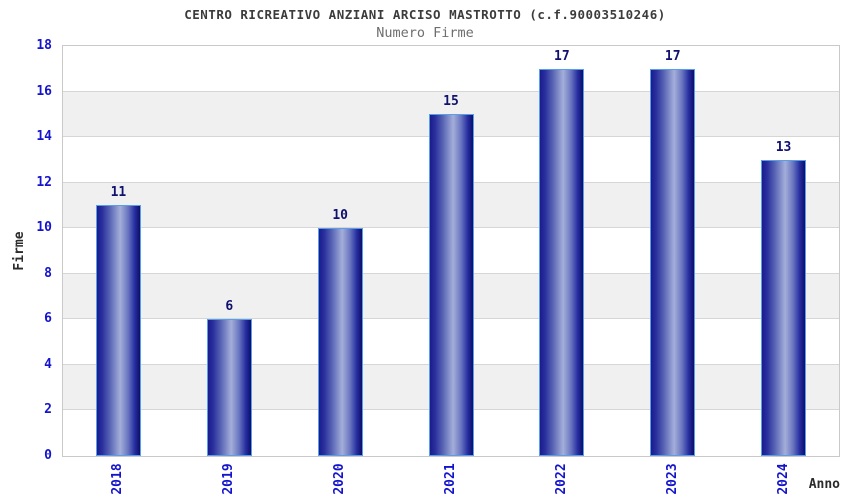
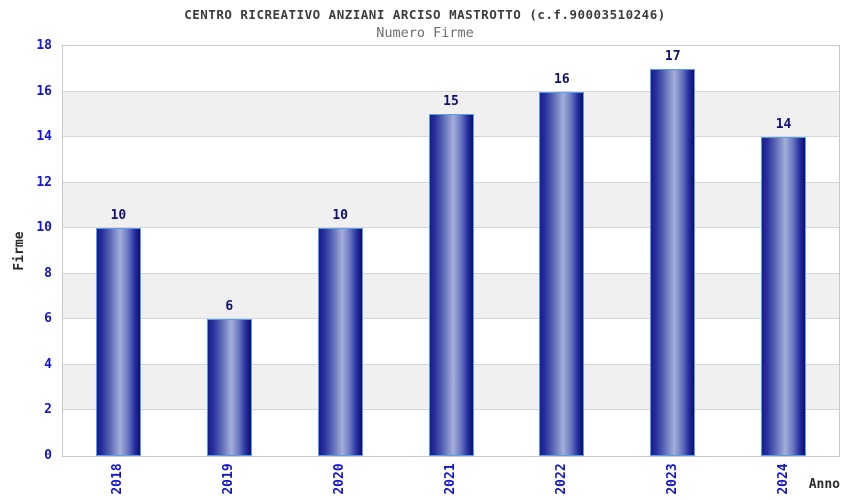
2018: 11 -> 10
2022: 17 -> 16
2024: 13 -> 14
